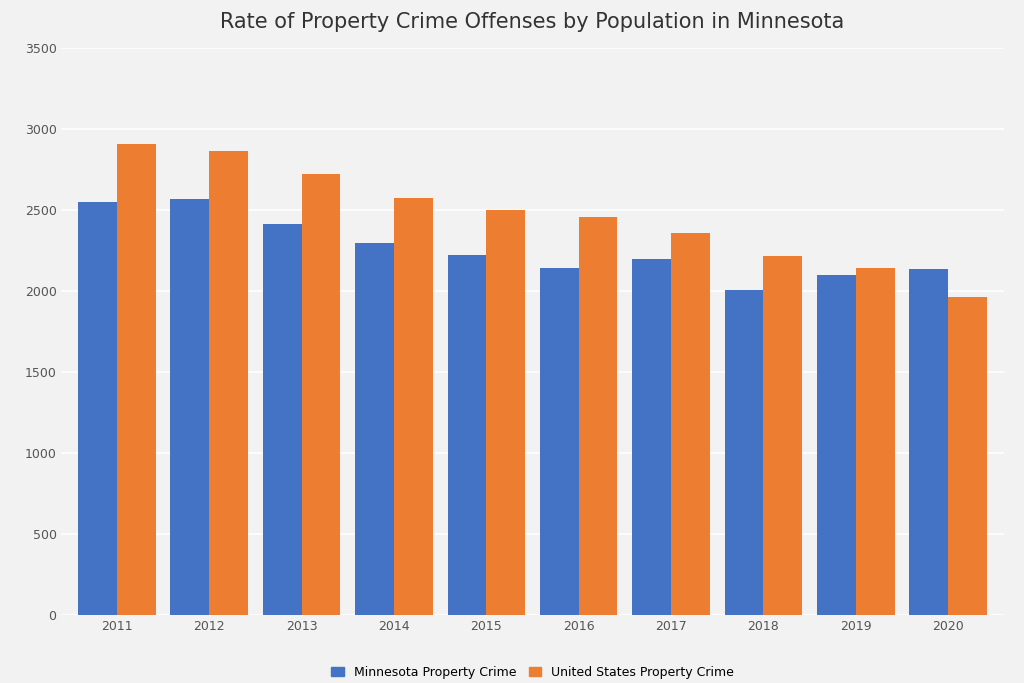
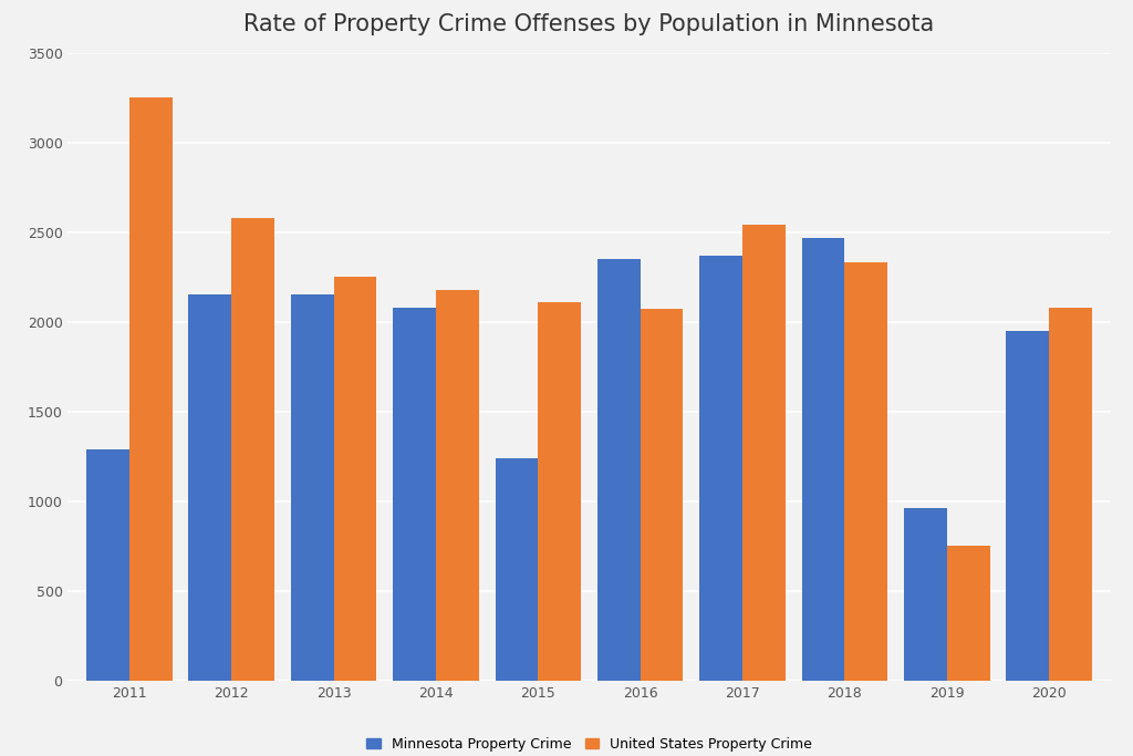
Minnesota Property Crime/2011: 2550 -> 1290
United States Property Crime/2011: 2900 -> 3250
Minnesota Property Crime/2012: 2560 -> 2150
United States Property Crime/2012: 2860 -> 2580
Minnesota Property Crime/2013: 2420 -> 2150
United States Property Crime/2013: 2720 -> 2250
Minnesota Property Crime/2014: 2300 -> 2080
United States Property Crime/2014: 2570 -> 2180
Minnesota Property Crime/2015: 2220 -> 1240
United States Property Crime/2015: 2500 -> 2110
Minnesota Property Crime/2016: 2140 -> 2350
United States Property Crime/2016: 2460 -> 2070
Minnesota Property Crime/2017: 2200 -> 2370
United States Property Crime/2017: 2360 -> 2540
Minnesota Property Crime/2018: 2000 -> 2470
United States Property Crime/2018: 2220 -> 2330
Minnesota Property Crime/2019: 2100 -> 960
United States Property Crime/2019: 2140 -> 750
Minnesota Property Crime/2020: 2140 -> 1950
United States Property Crime/2020: 1960 -> 2080
